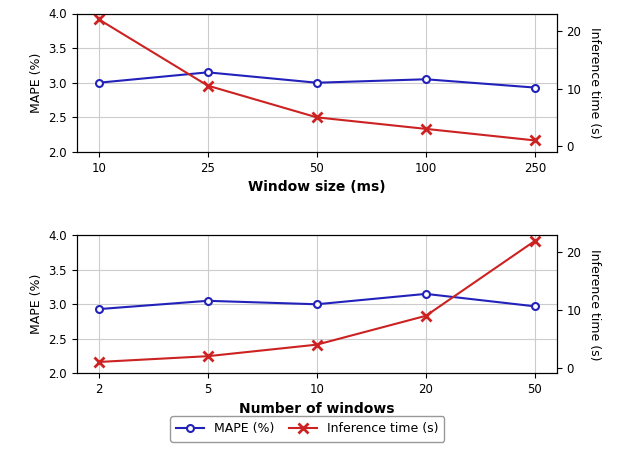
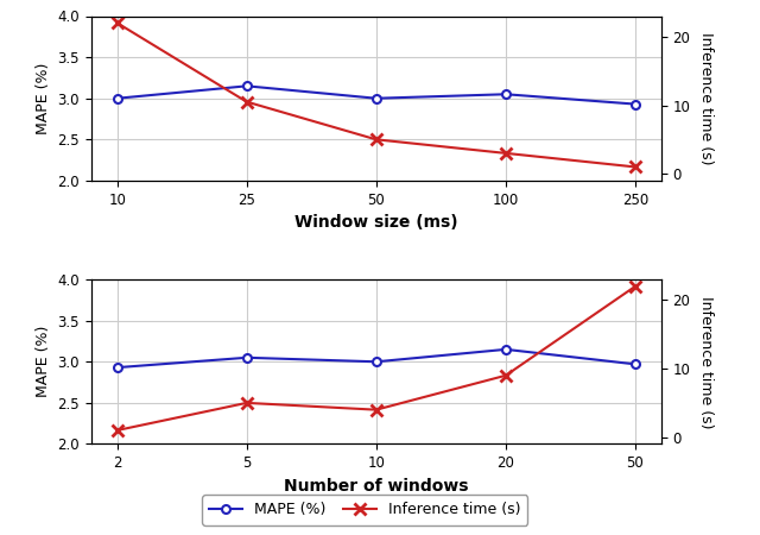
Inference time (s)/5: 2 -> 5
